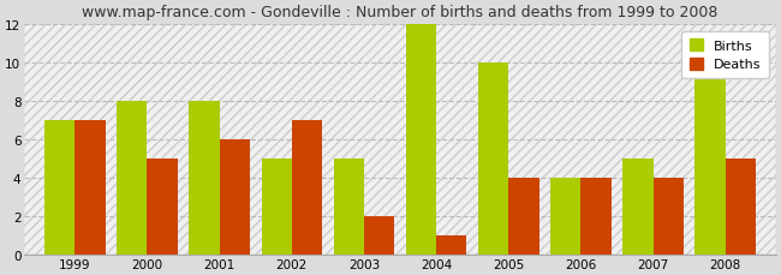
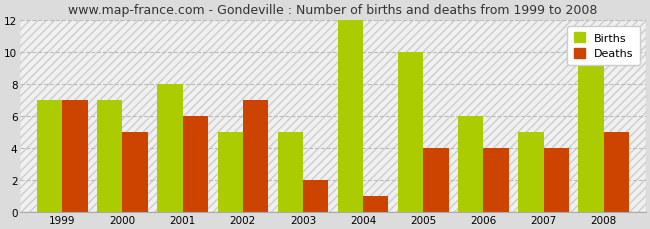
Births/2000: 8 -> 7
Births/2006: 4 -> 6
